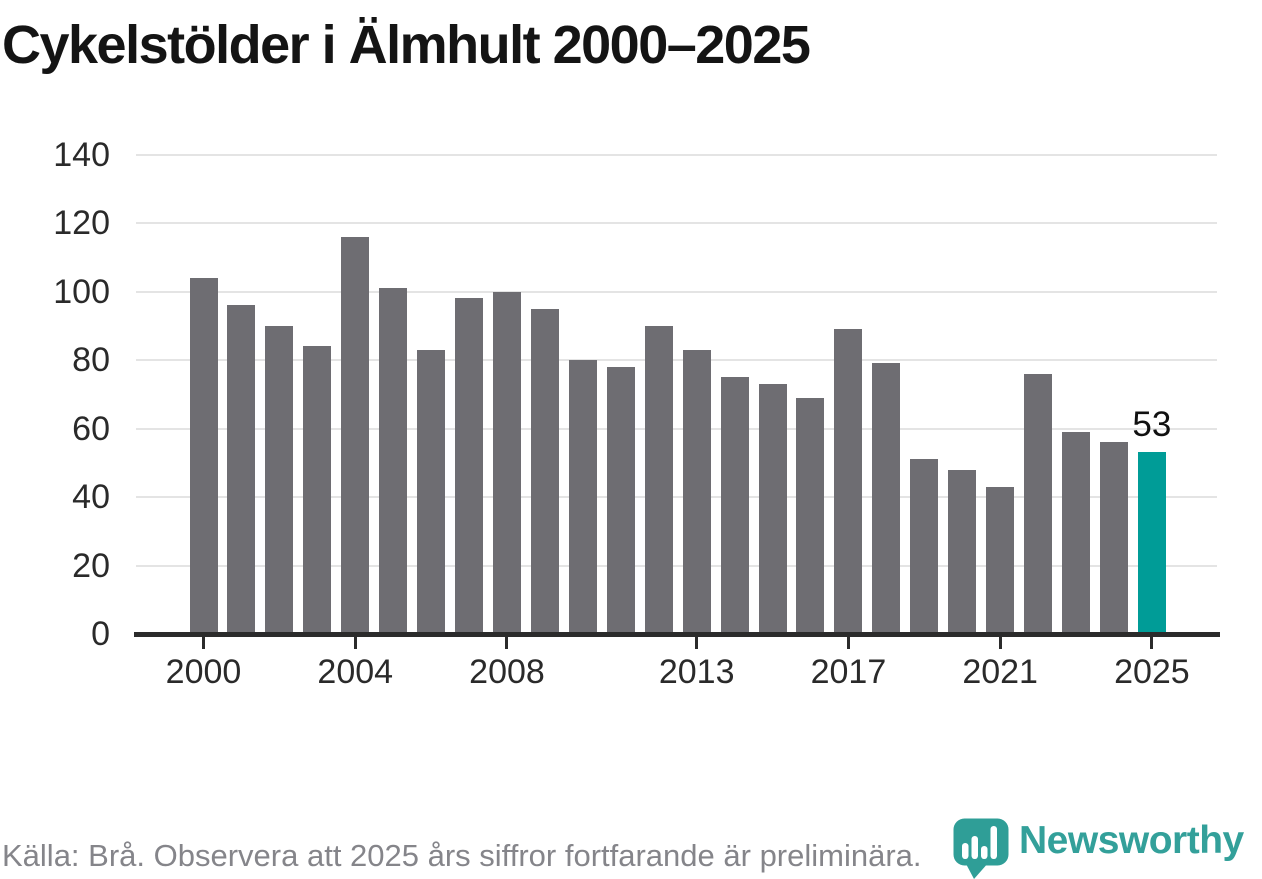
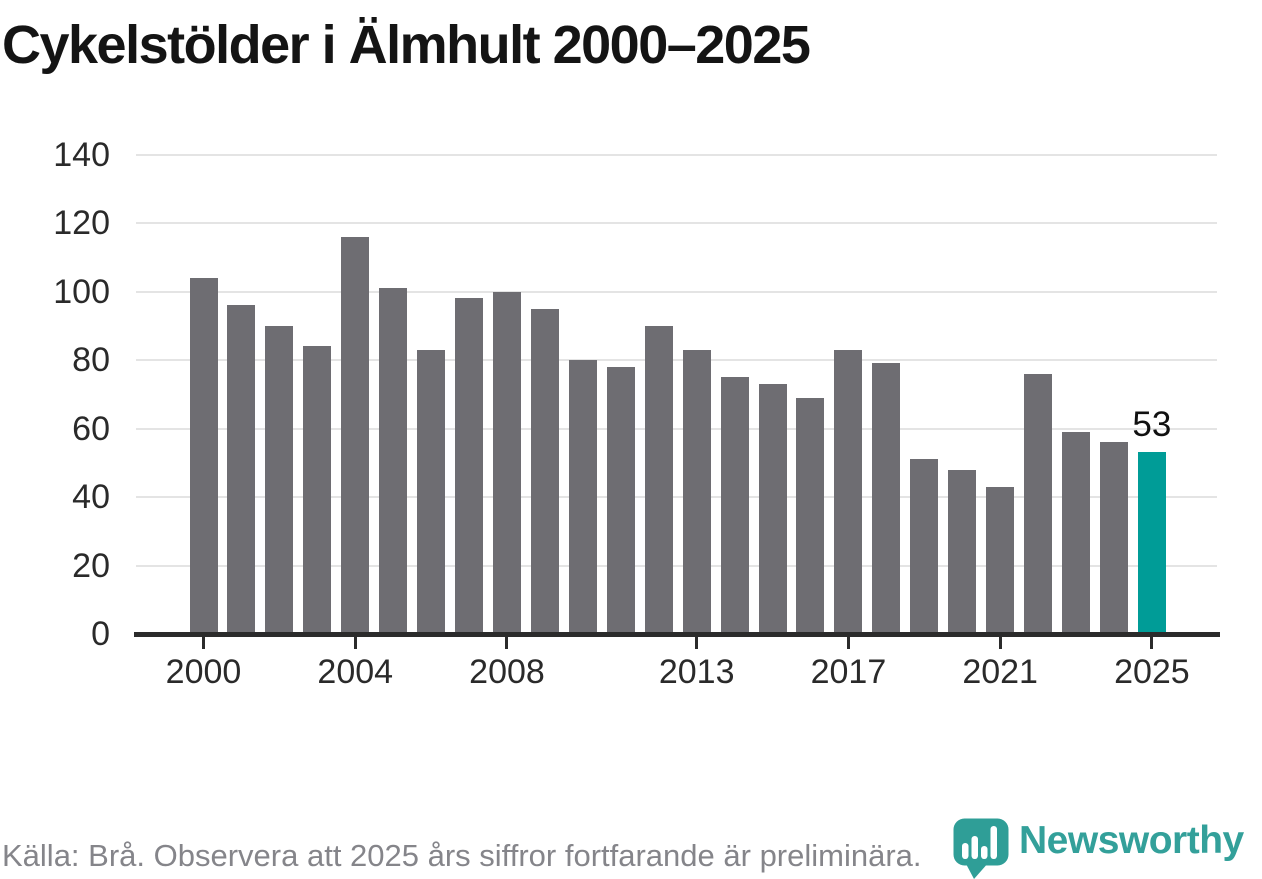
2017: 89 -> 83
